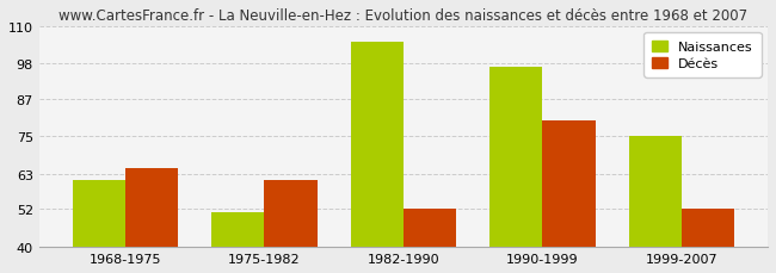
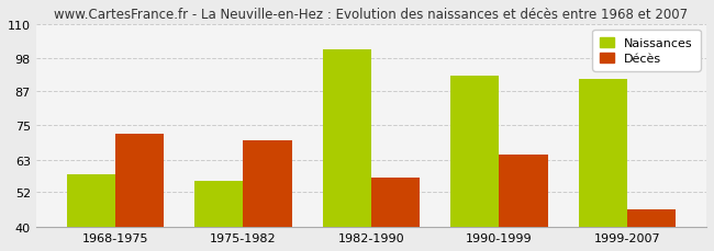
Naissances/1968-1975: 61 -> 58
Décès/1968-1975: 65 -> 72
Naissances/1975-1982: 51 -> 56
Décès/1975-1982: 61 -> 70
Naissances/1982-1990: 105 -> 101
Décès/1982-1990: 52 -> 57
Naissances/1990-1999: 97 -> 92
Décès/1990-1999: 80 -> 65
Naissances/1999-2007: 75 -> 91
Décès/1999-2007: 52 -> 46
